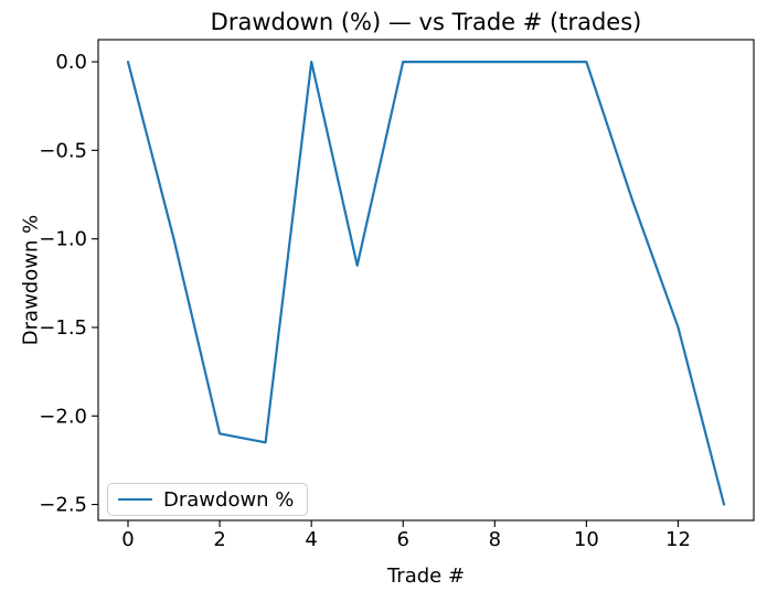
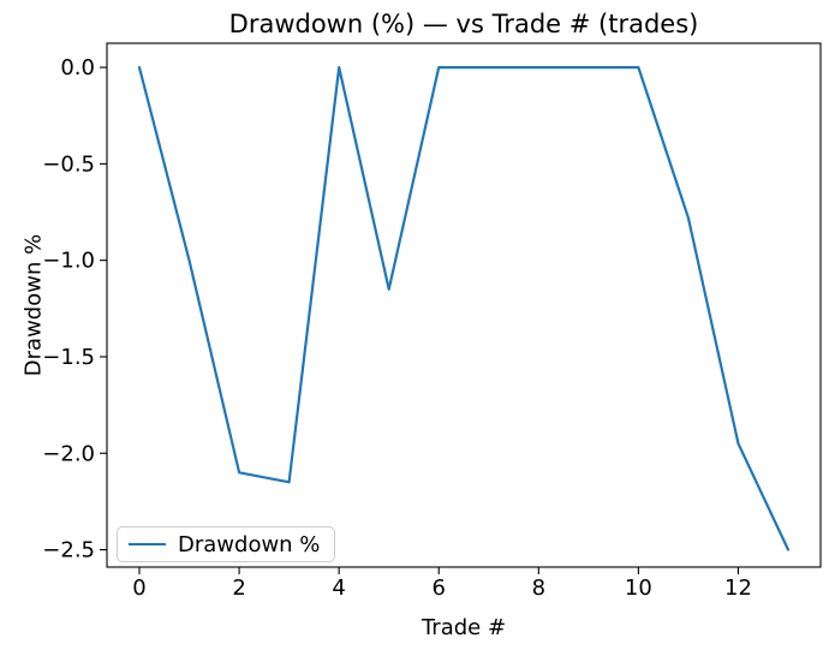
12: -1.50 -> -1.95
